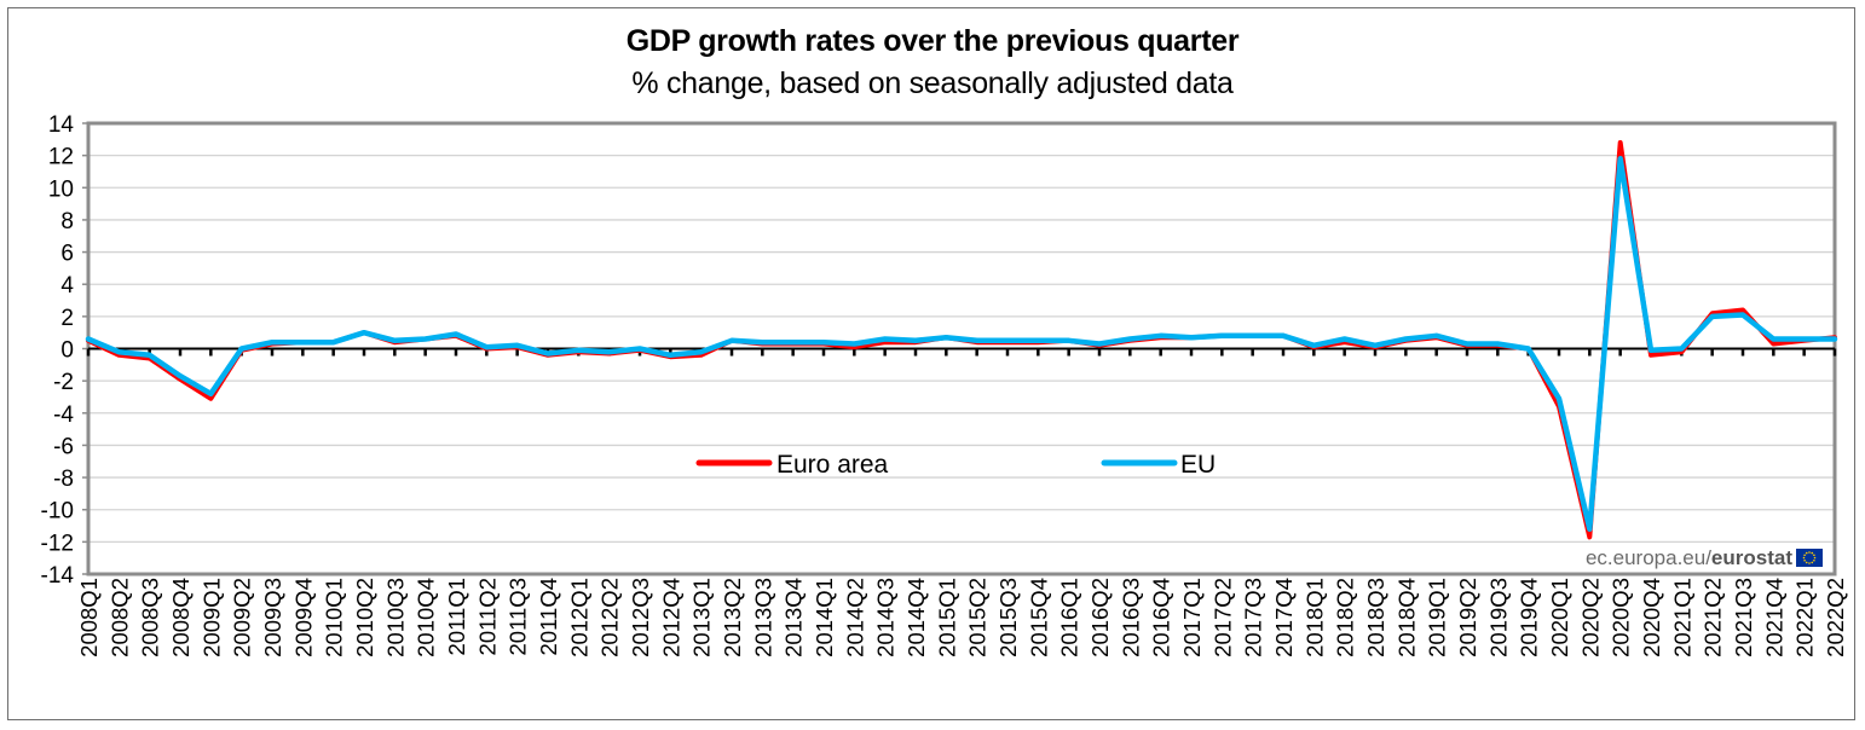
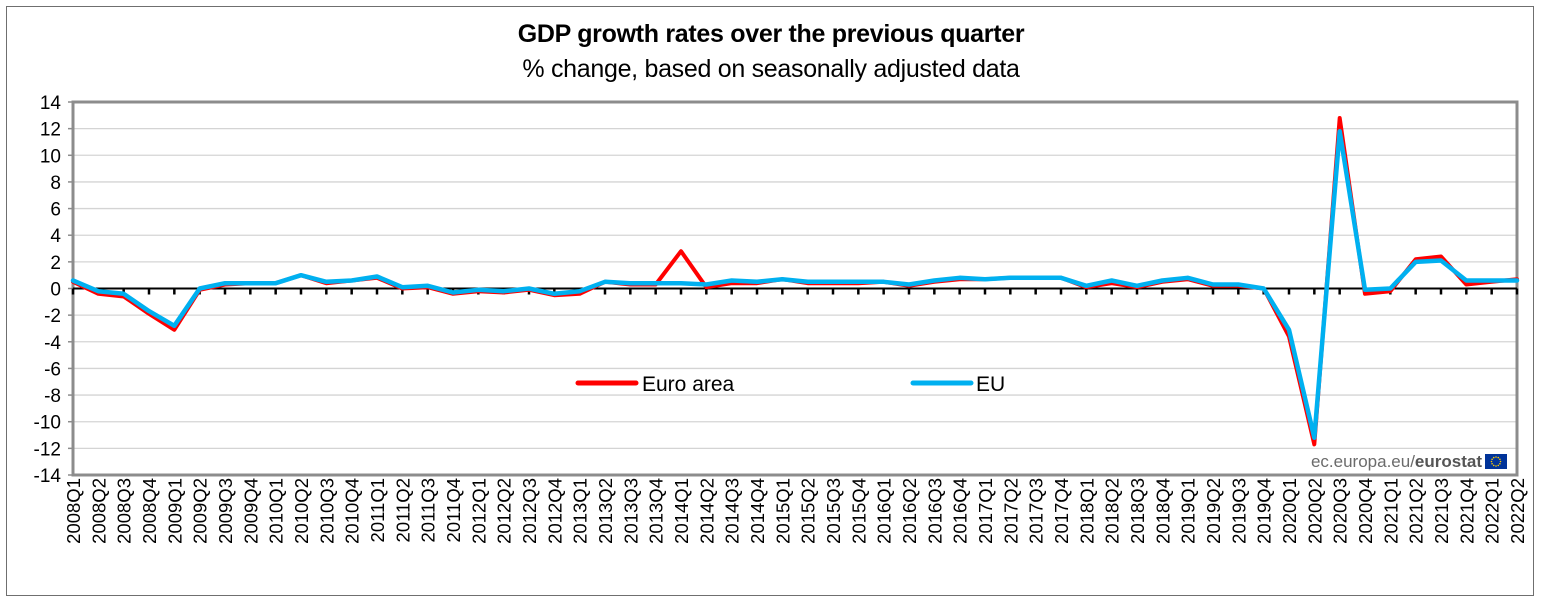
Euro area/2014Q1: 0.3 -> 2.8
